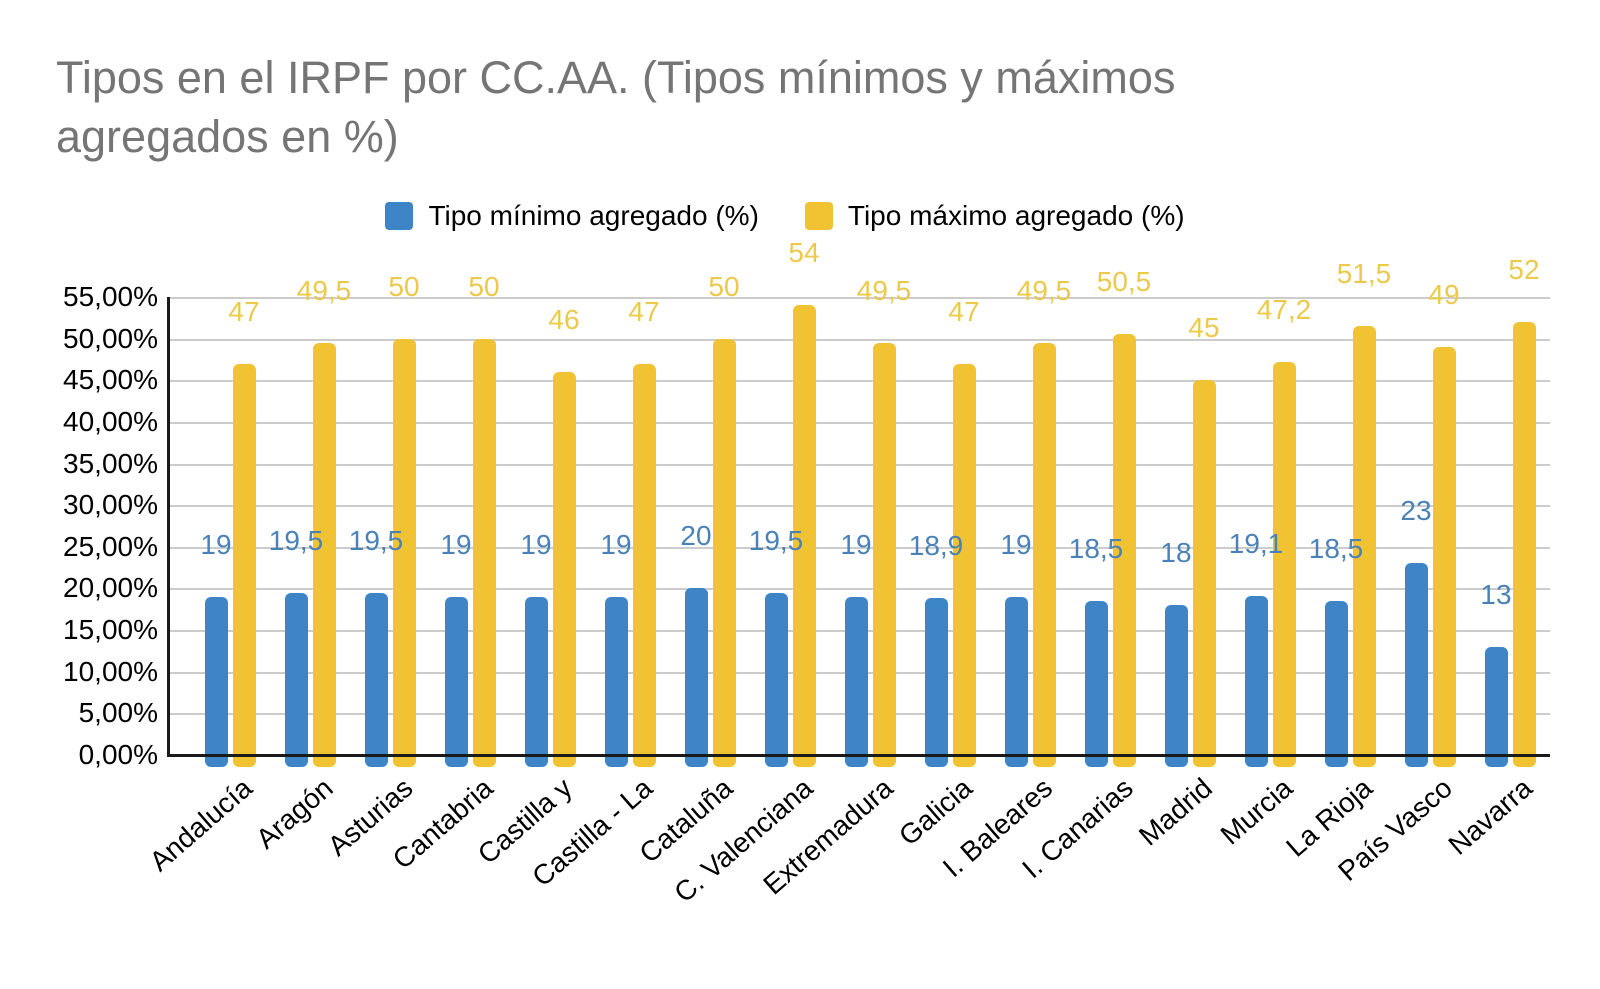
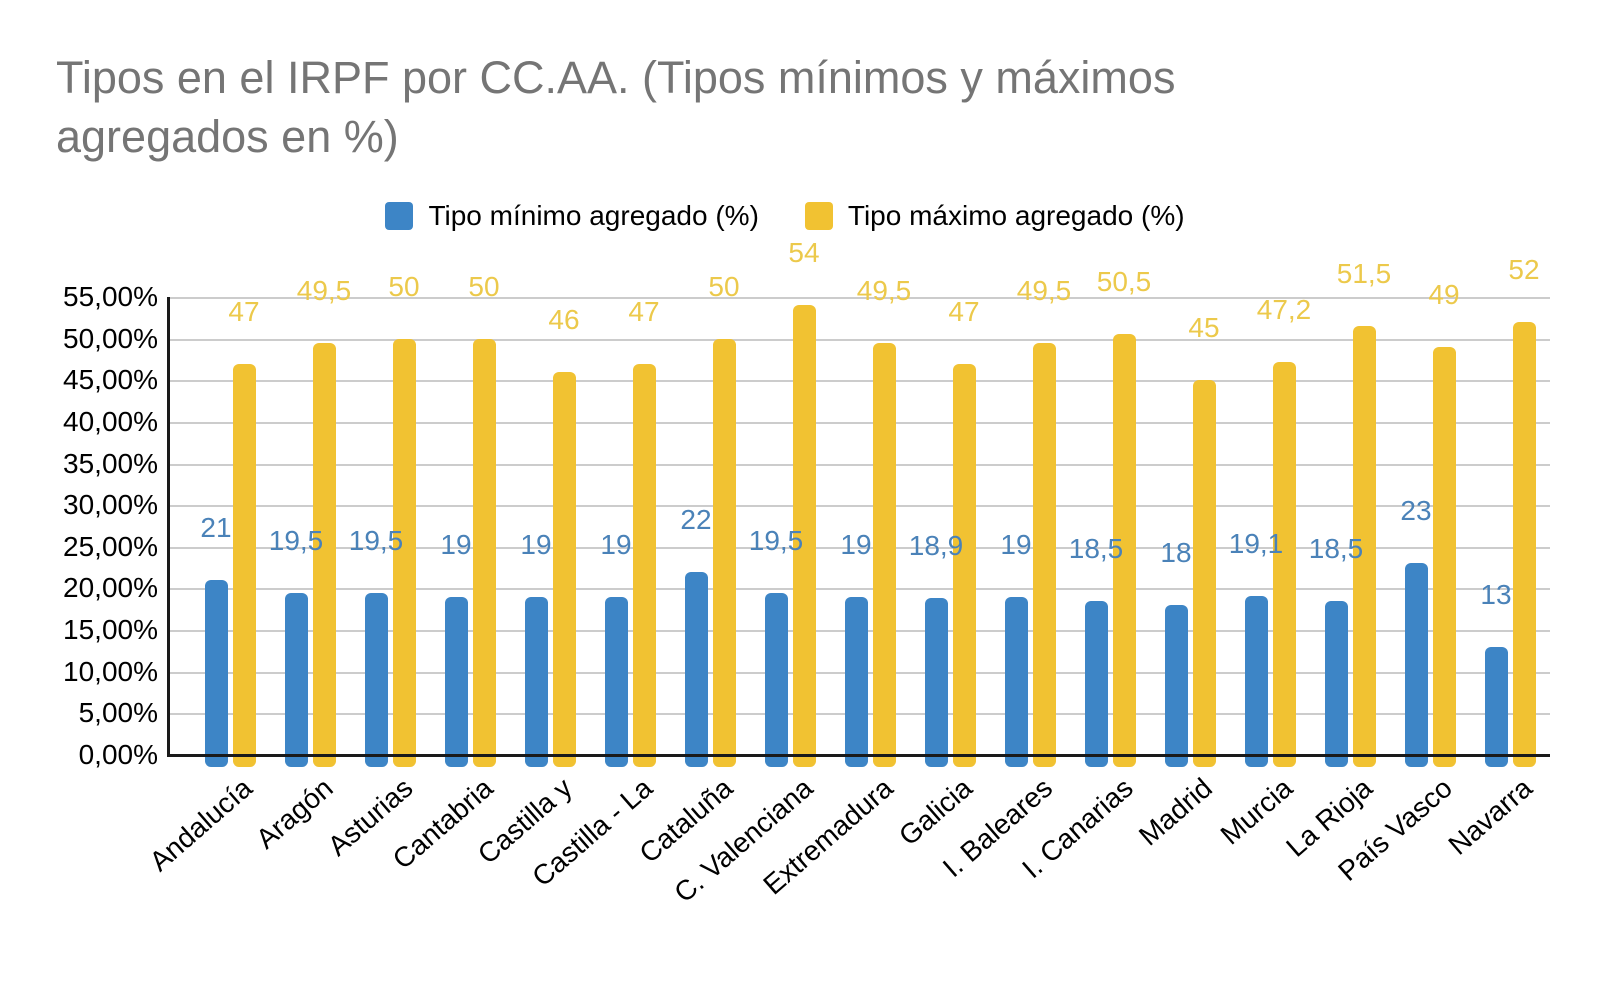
Tipo mínimo agregado (%)/Andalucía: 19 -> 21
Tipo mínimo agregado (%)/Cataluña: 20 -> 22
